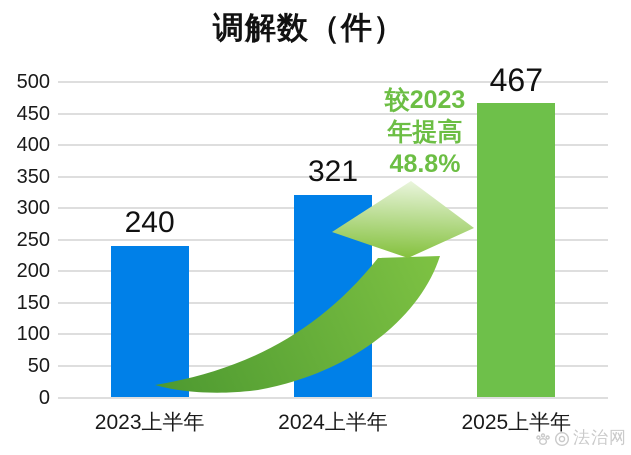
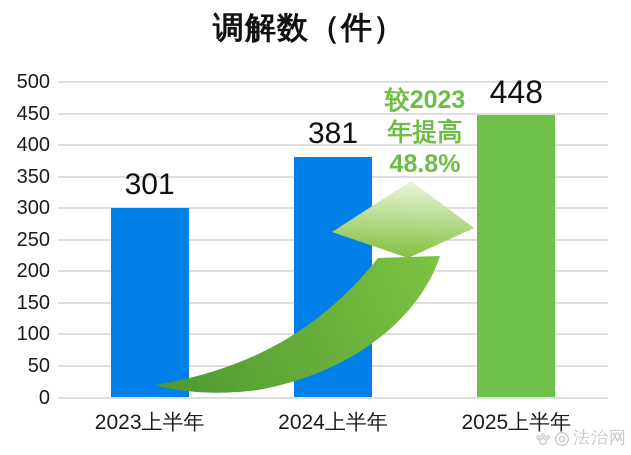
2023上半年: 240 -> 301
2024上半年: 321 -> 381
2025上半年: 467 -> 448
